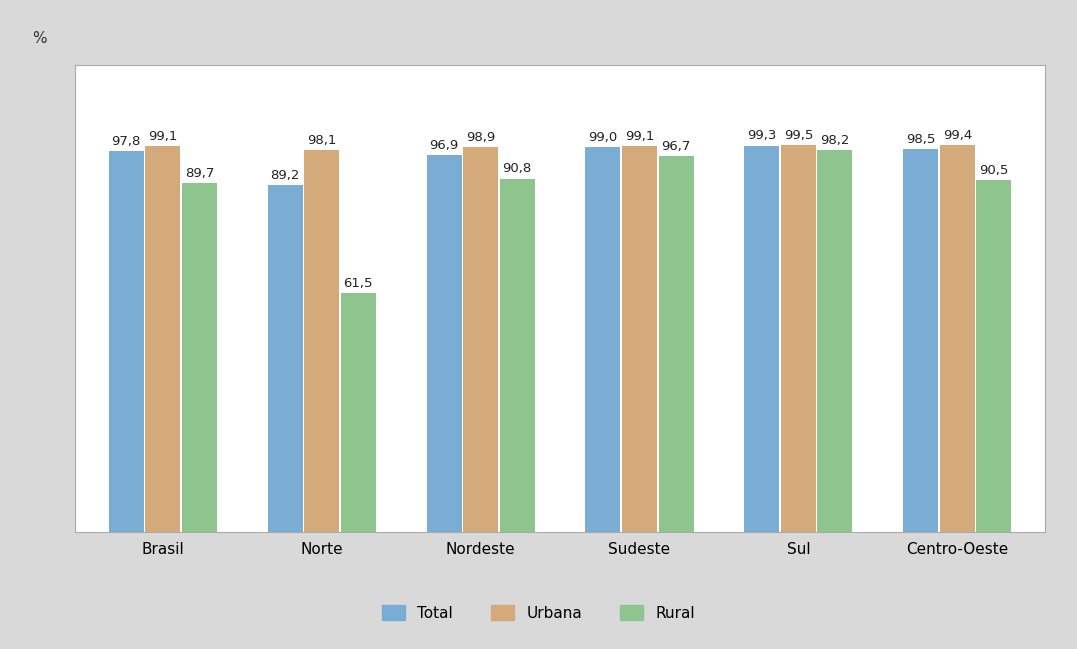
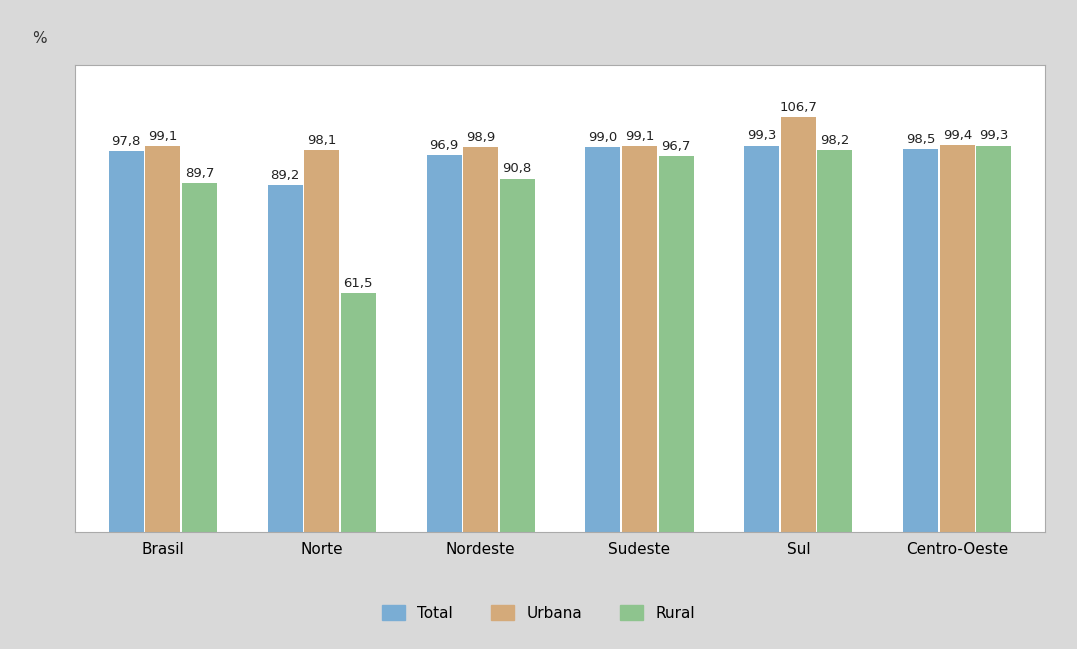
Urbana/Sul: 99,5 -> 106,7
Rural/Centro-Oeste: 90,5 -> 99,3
